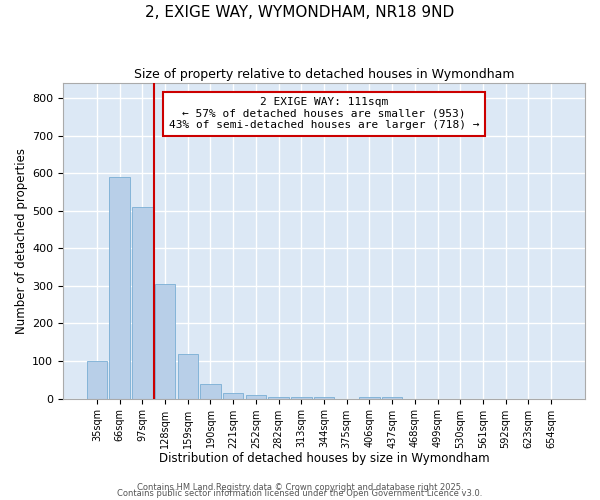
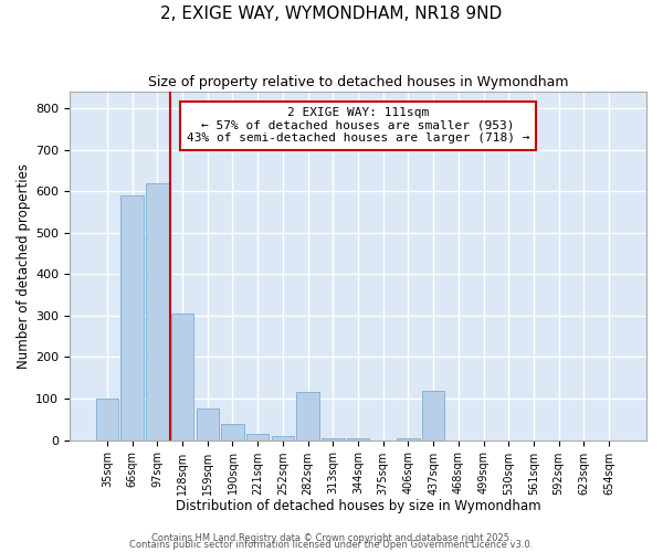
97sqm: 510 -> 620
159sqm: 120 -> 75
282sqm: 5 -> 115
437sqm: 5 -> 120
